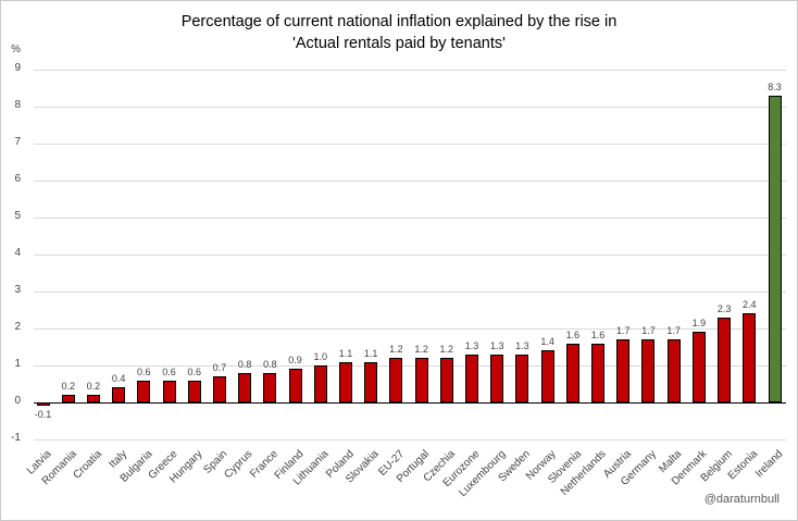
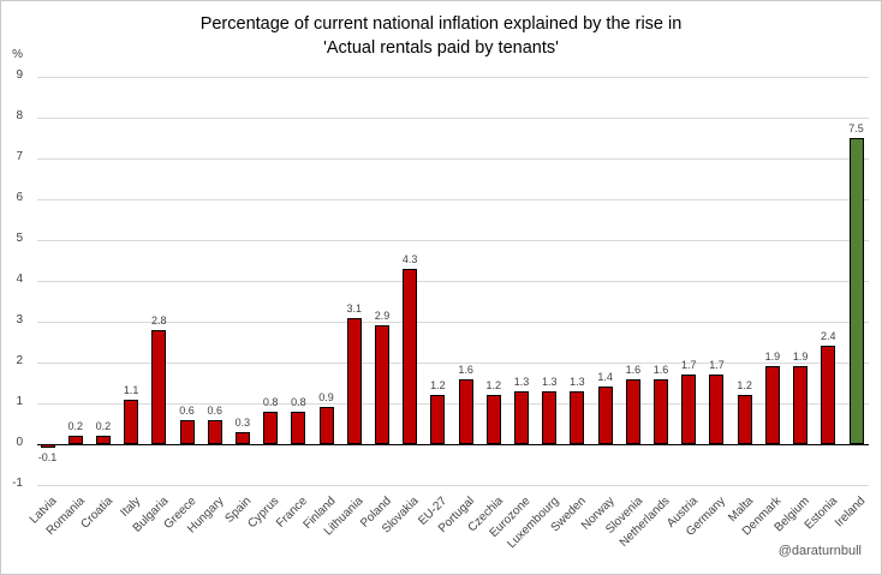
Italy: 0.4 -> 1.1
Bulgaria: 0.6 -> 2.8
Spain: 0.7 -> 0.3
Lithuania: 1.0 -> 3.1
Poland: 1.1 -> 2.9
Slovakia: 1.1 -> 4.3
Portugal: 1.2 -> 1.6
Malta: 1.7 -> 1.2
Belgium: 2.3 -> 1.9
Ireland: 8.3 -> 7.5
